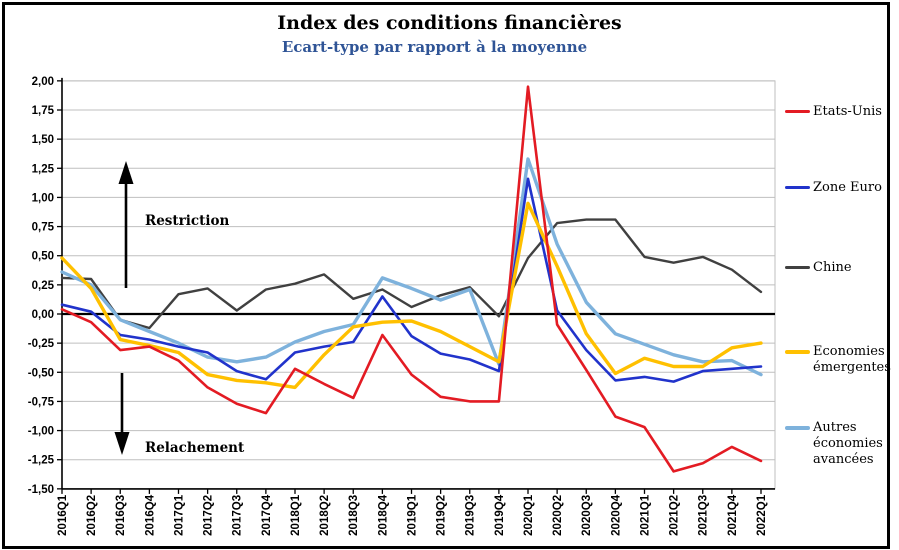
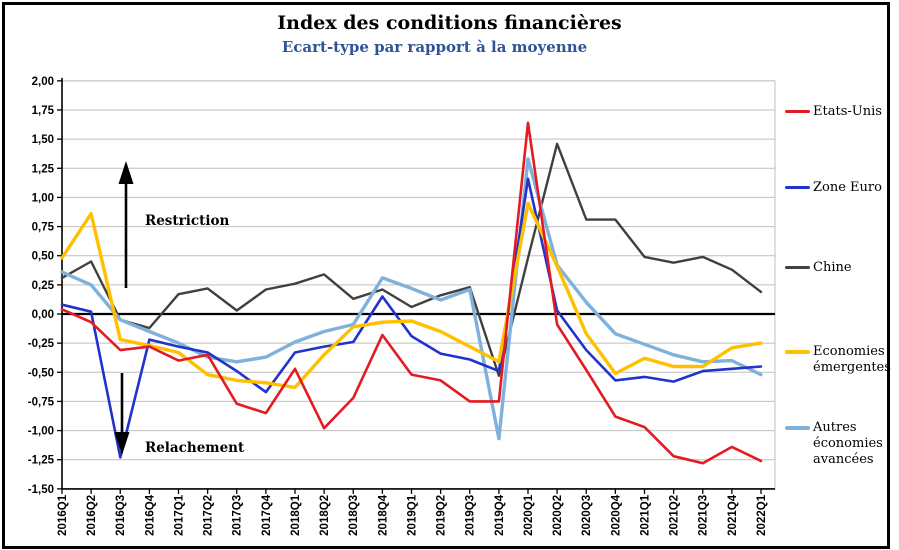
Chine/2016Q2: 0,30 -> 0,45
Economies émergentes/2016Q2: 0,22 -> 0,86
Zone Euro/2016Q3: -0,18 -> -1,23
Etats-Unis/2017Q2: -0,63 -> -0,35
Zone Euro/2017Q4: -0,56 -> -0,67
Etats-Unis/2018Q2: -0,60 -> -0,98
Etats-Unis/2019Q2: -0,71 -> -0,57
Chine/2019Q4: -0,02 -> -0,53
Autres économies avancées/2019Q4: -0,43 -> -1,07
Etats-Unis/2020Q1: 1,95 -> 1,64
Chine/2020Q2: 0,78 -> 1,46
Autres économies avancées/2020Q2: 0,60 -> 0,42
Etats-Unis/2021Q2: -1,35 -> -1,22
